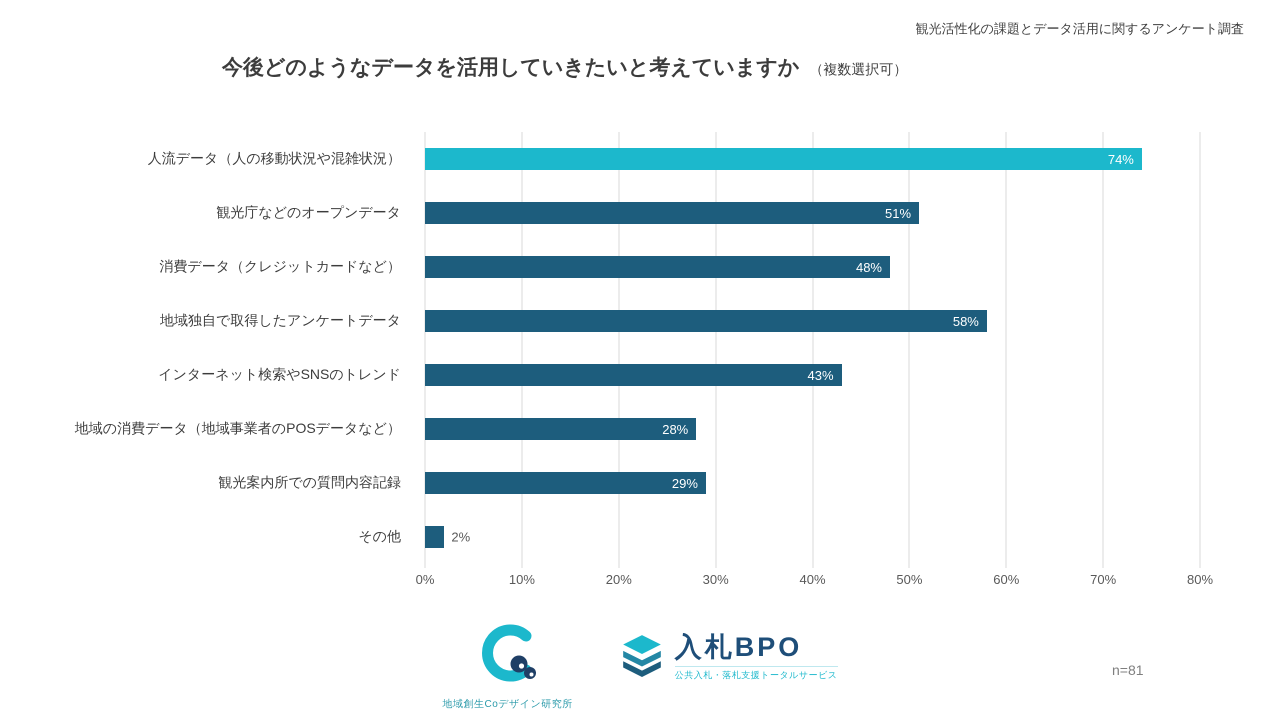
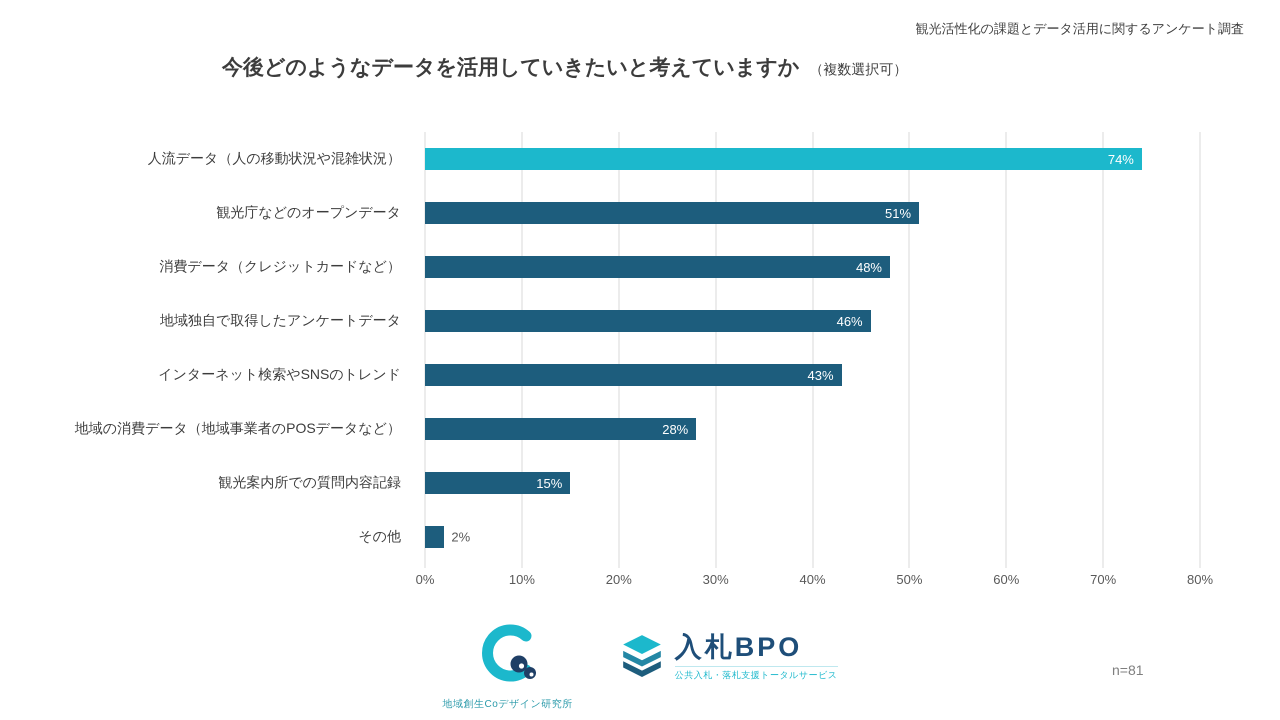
地域独自で取得したアンケートデータ: 58% -> 46%
観光案内所での質問内容記録: 29% -> 15%
